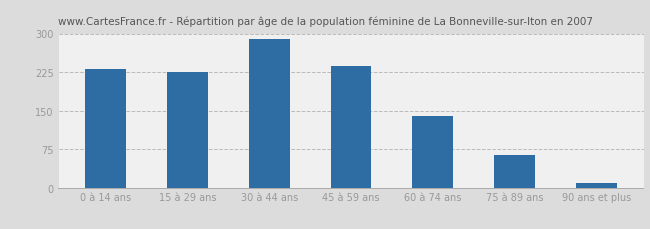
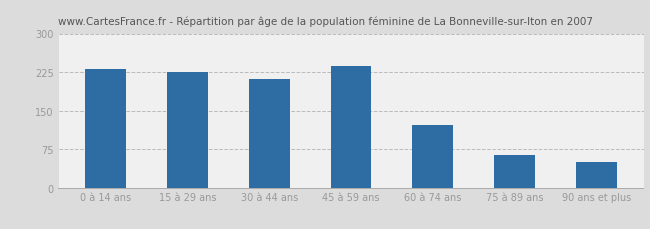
30 à 44 ans: 290 -> 212
60 à 74 ans: 140 -> 122
90 ans et plus: 8 -> 50
